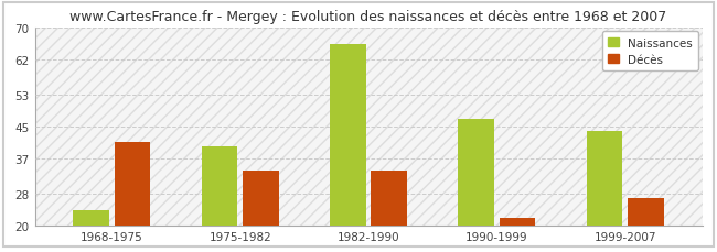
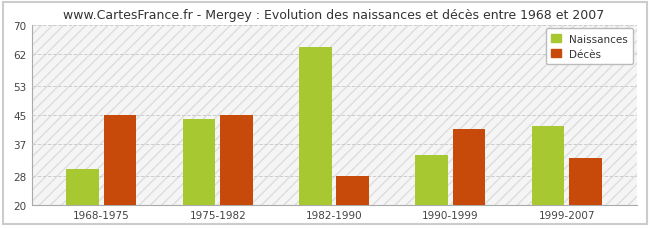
Naissances/1968-1975: 24 -> 30
Décès/1968-1975: 41 -> 45
Naissances/1975-1982: 40 -> 44
Décès/1975-1982: 34 -> 45
Naissances/1982-1990: 66 -> 64
Décès/1982-1990: 34 -> 28
Naissances/1990-1999: 47 -> 34
Décès/1990-1999: 22 -> 41
Naissances/1999-2007: 44 -> 42
Décès/1999-2007: 27 -> 33
